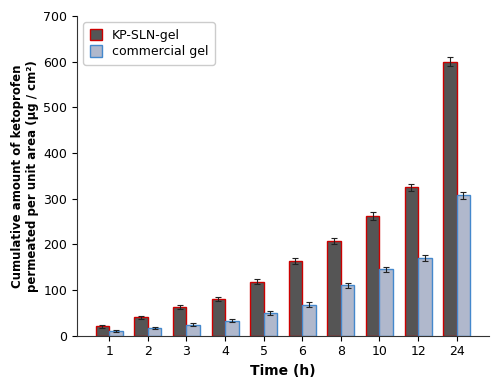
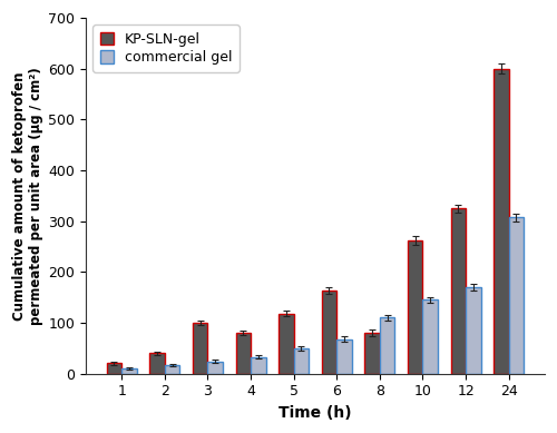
KP-SLN-gel/3: 62 -> 100
KP-SLN-gel/8: 207 -> 80
